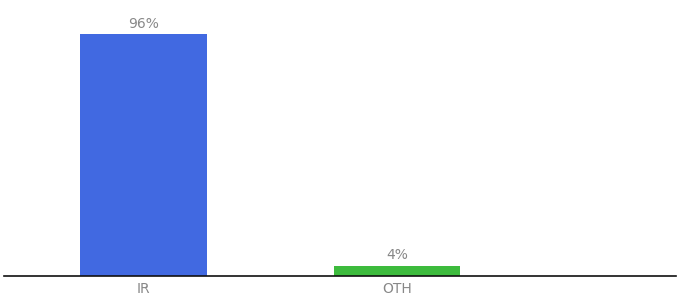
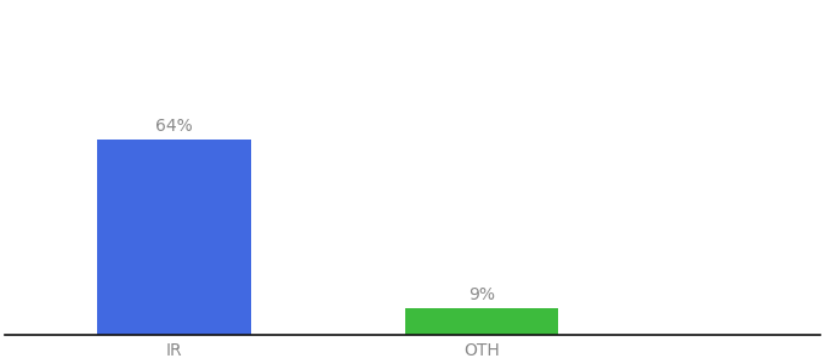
IR: 96% -> 64%
OTH: 4% -> 9%
